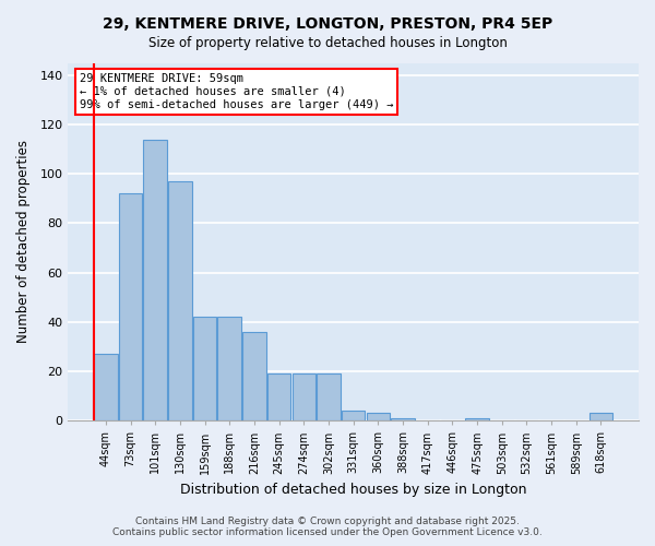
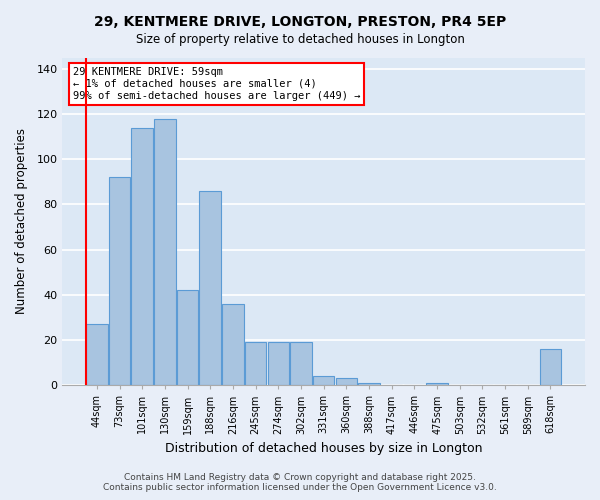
130sqm: 97 -> 118
188sqm: 42 -> 86
618sqm: 3 -> 16
